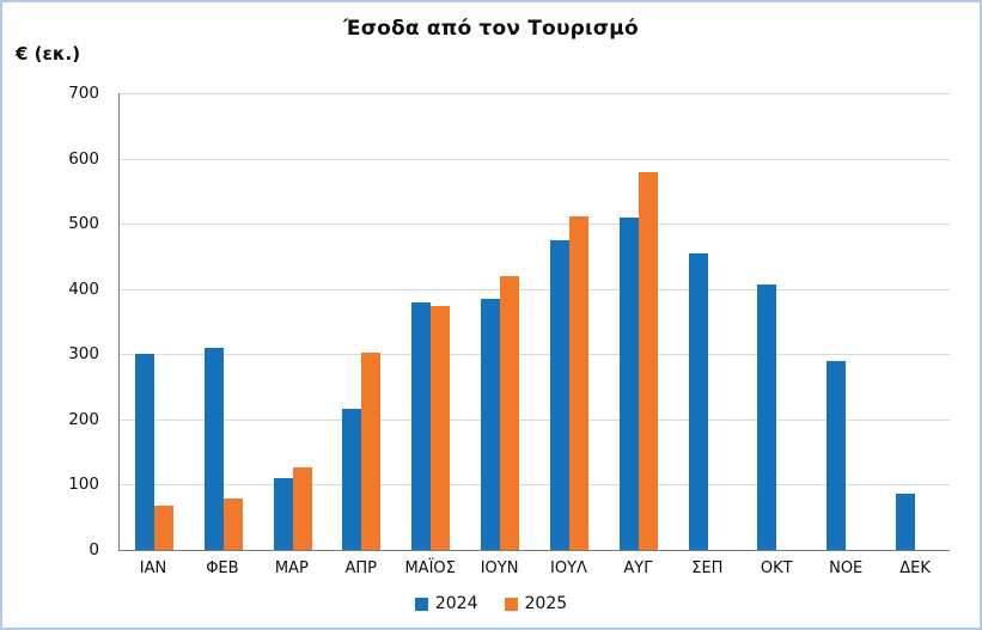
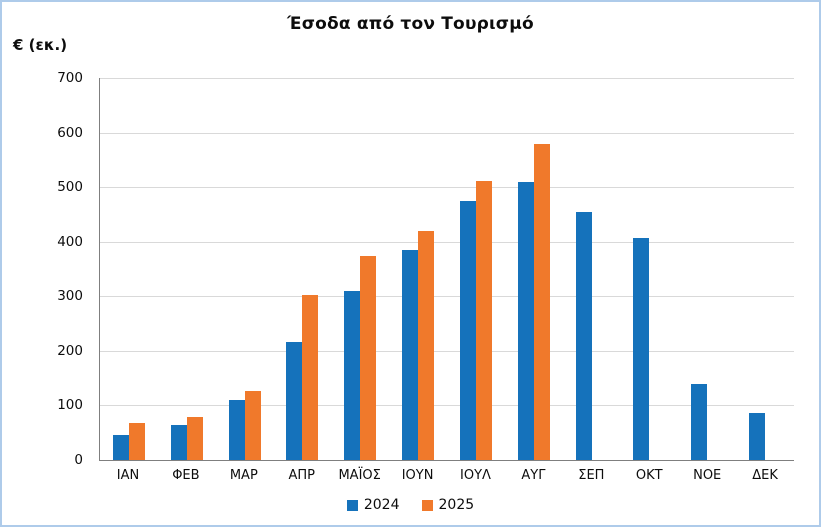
2024/ΙΑΝ: 300 -> 40
2024/ΦΕΒ: 310 -> 60
2024/ΜΑΪΟΣ: 380 -> 310
2024/ΝΟΕ: 290 -> 140
